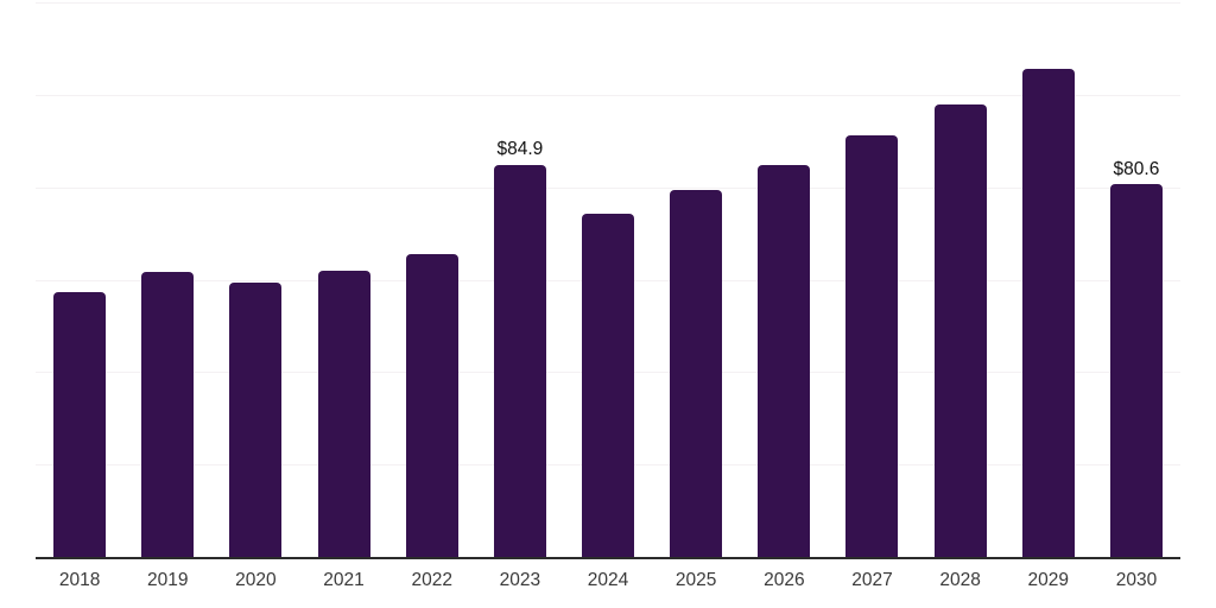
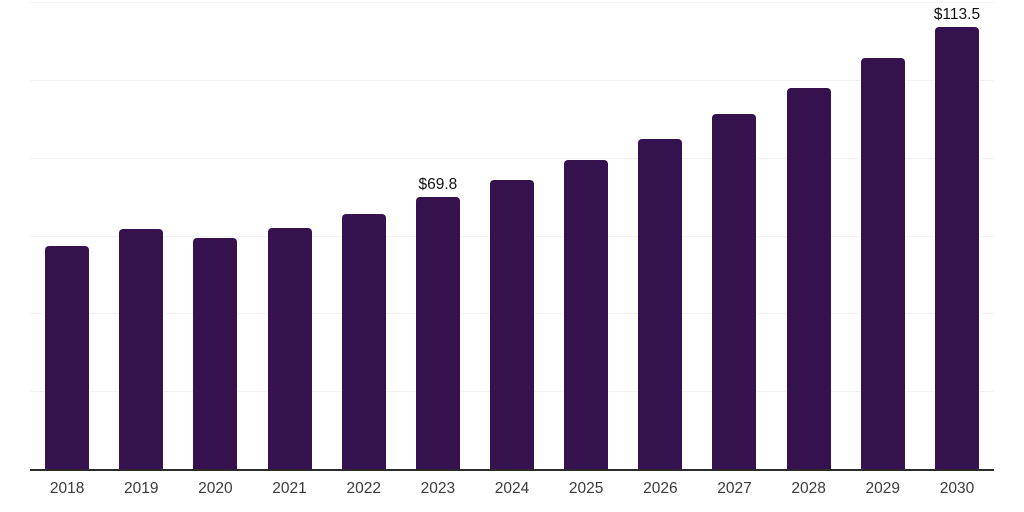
2023: $84.9 -> $69.8
2030: $80.6 -> $113.5
